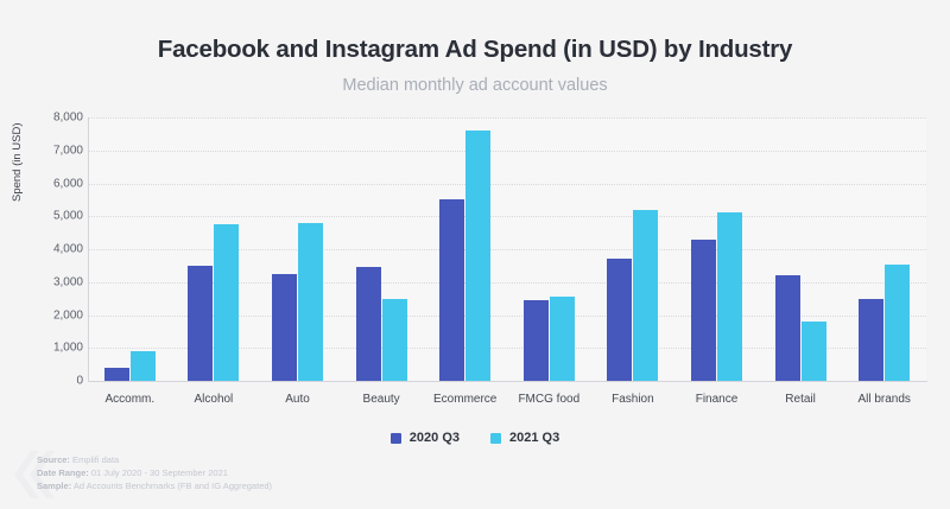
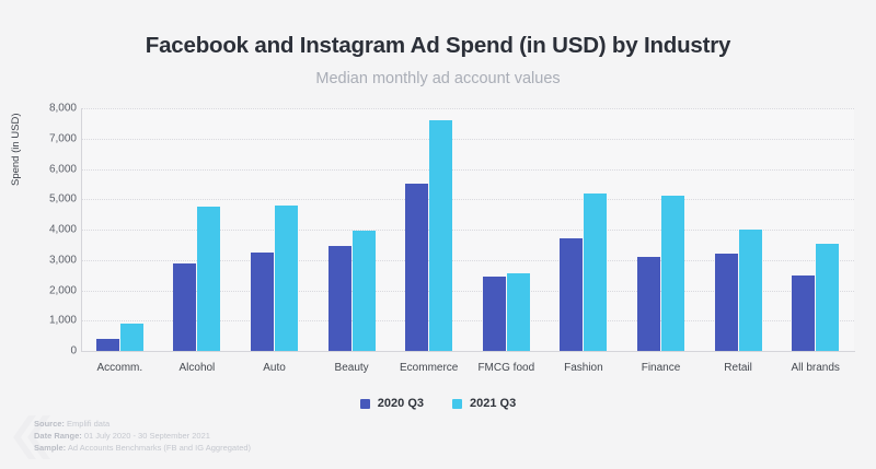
2020 Q3/Alcohol: 3500 -> 2900
2021 Q3/Beauty: 2500 -> 4000
2020 Q3/Finance: 4300 -> 3100
2021 Q3/Retail: 1800 -> 4000
